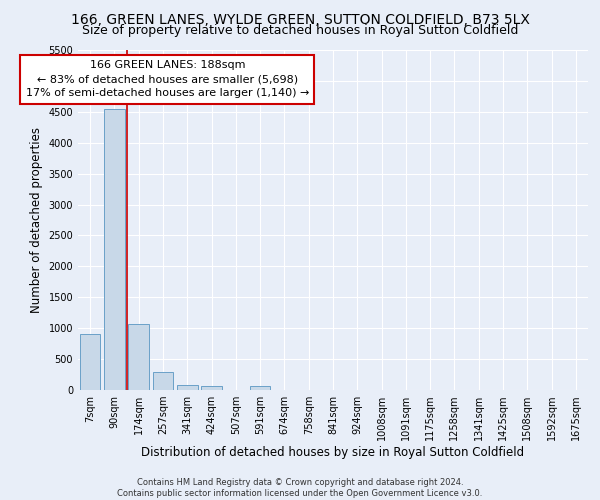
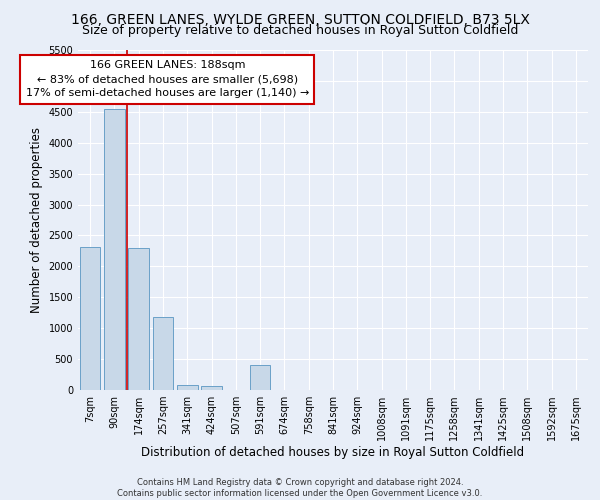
7sqm: 900 -> 2320
174sqm: 1060 -> 2300
257sqm: 280 -> 1180
591sqm: 60 -> 400
